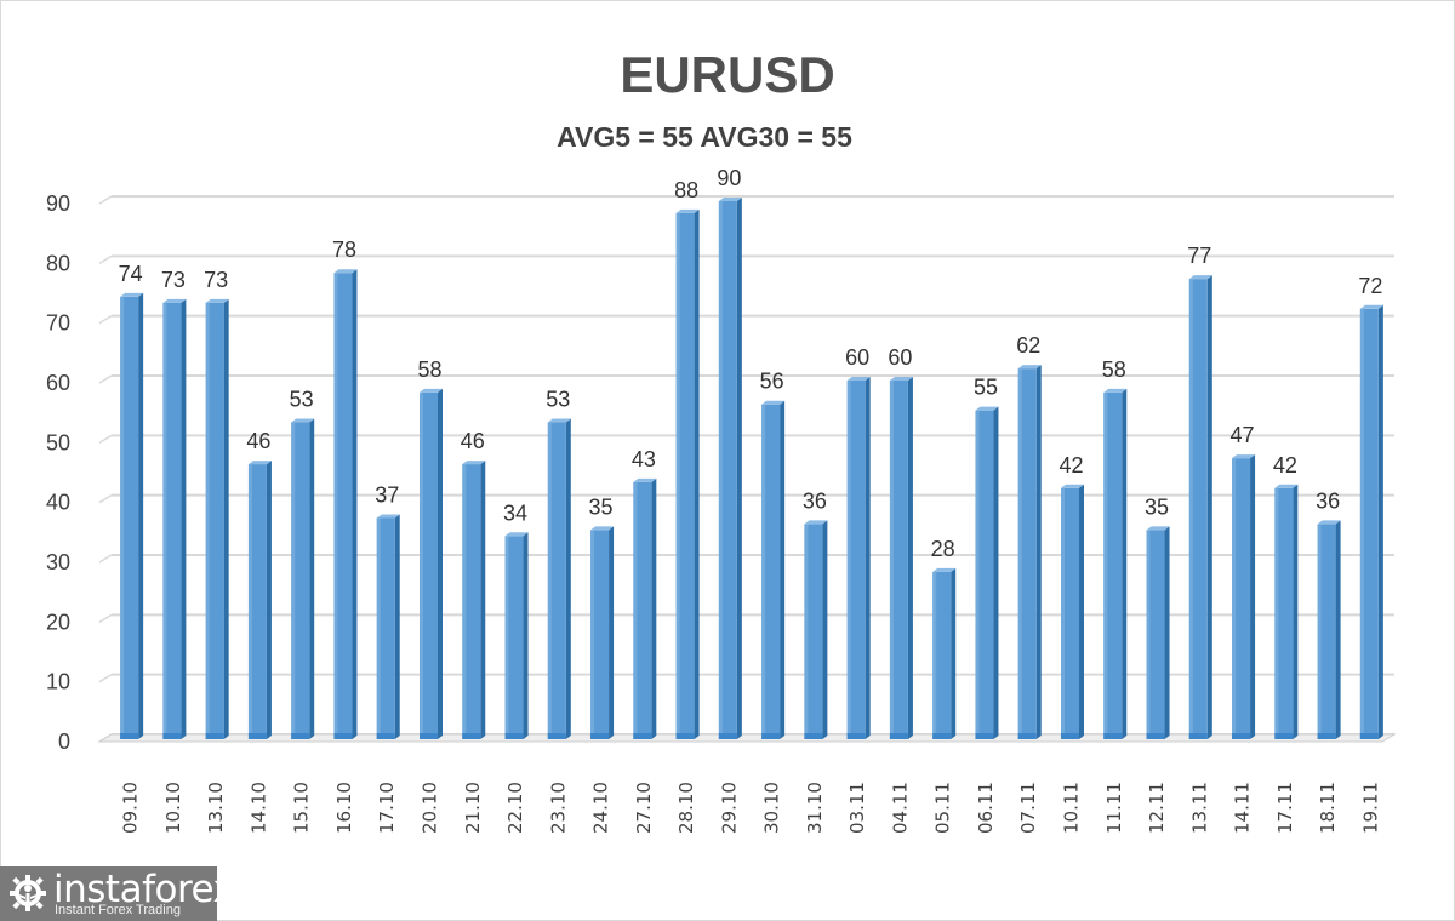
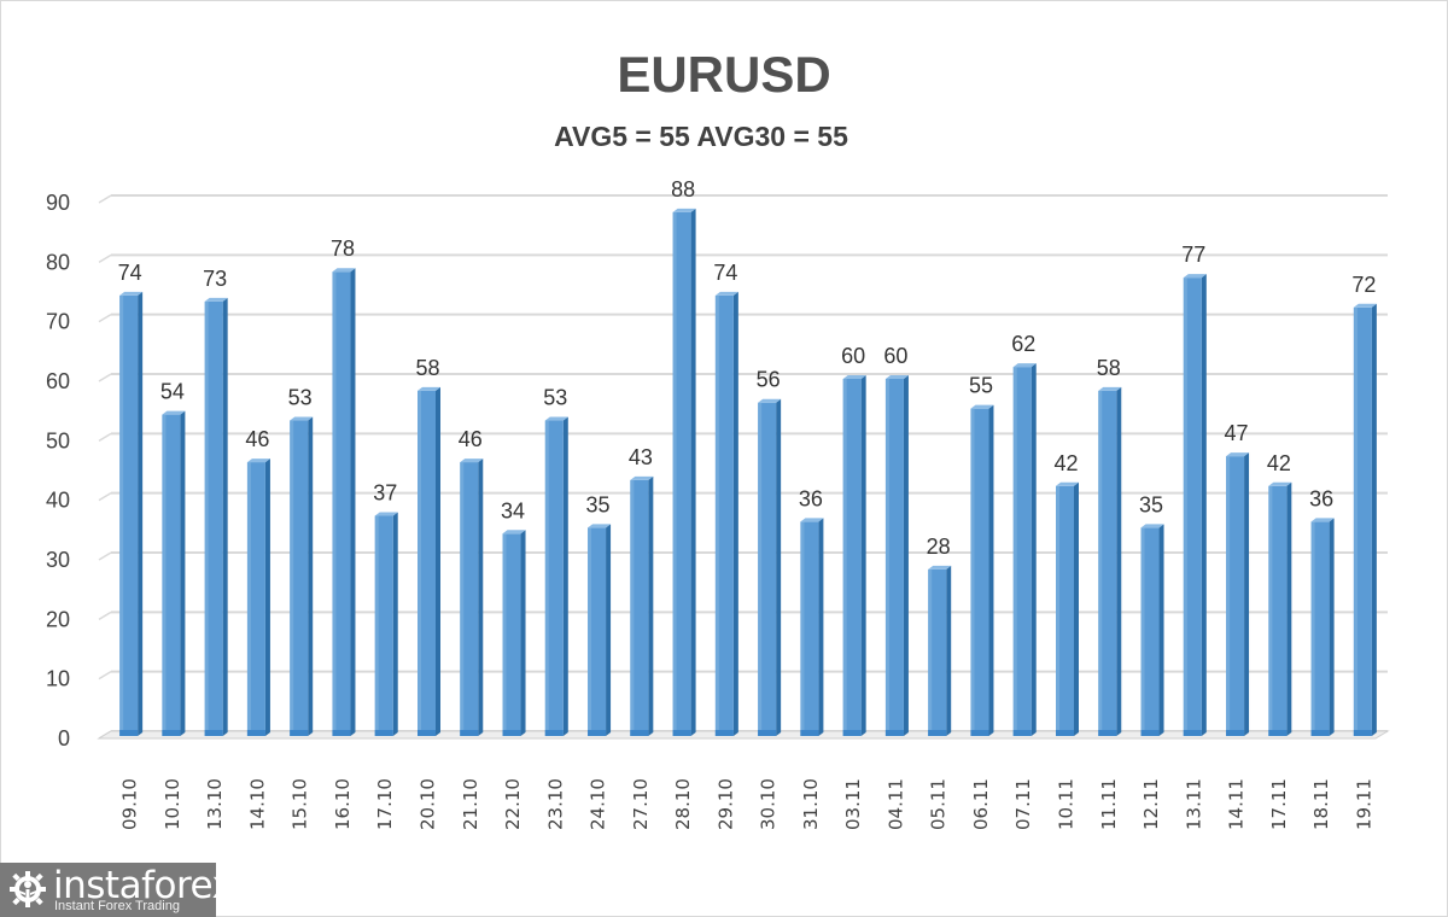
10.10: 73 -> 54
29.10: 90 -> 74
